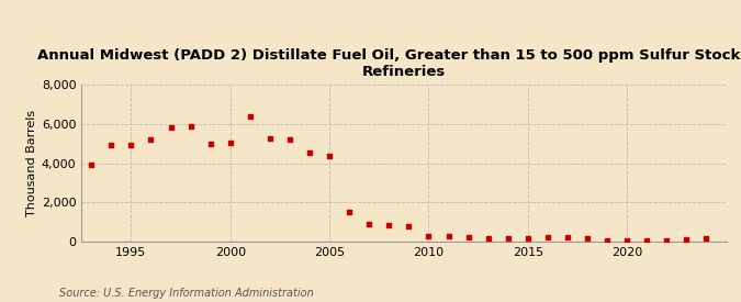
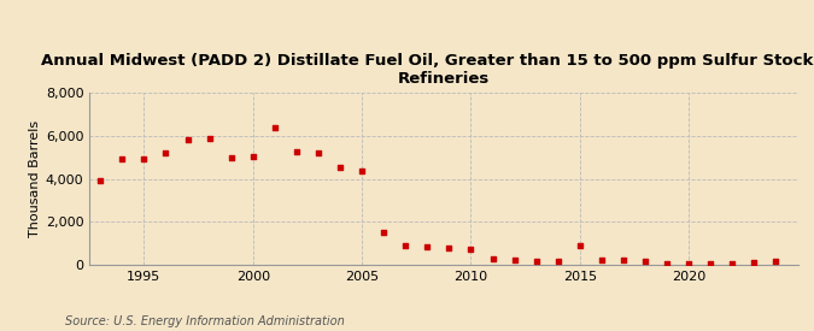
2010: 300 -> 700
2015: 200 -> 900
